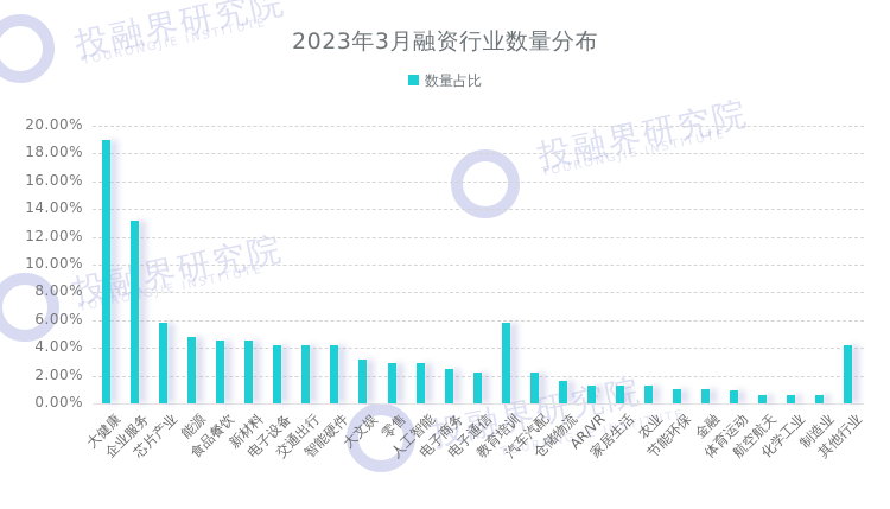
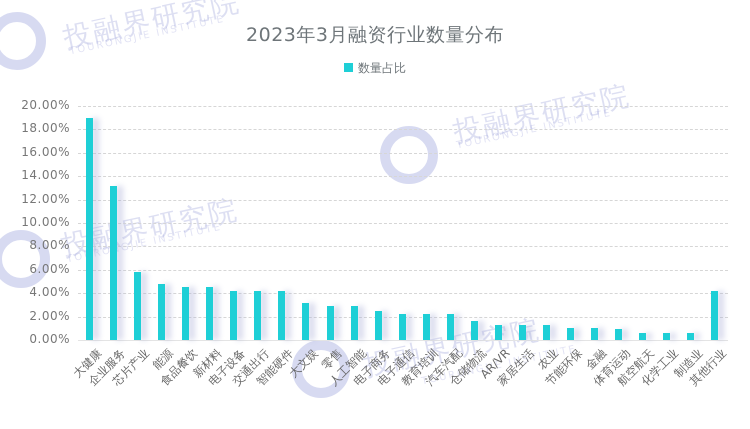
教育培训: 5.8% -> 2.2%
